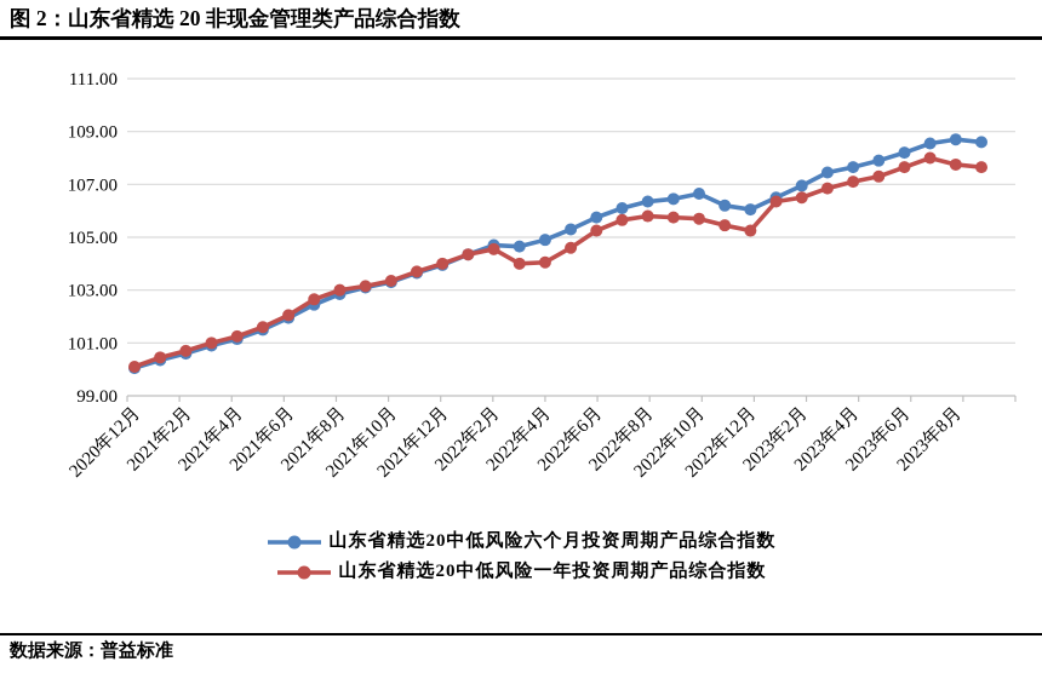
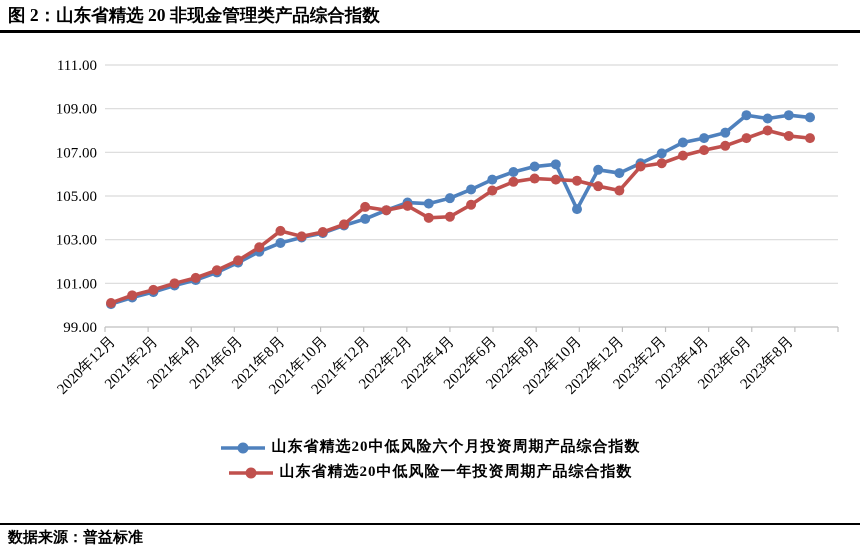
山东省精选20中低风险一年投资周期产品综合指数/2021年8月: 103.0 -> 103.4
山东省精选20中低风险一年投资周期产品综合指数/2021年12月: 104.0 -> 104.5
山东省精选20中低风险六个月投资周期产品综合指数/2022年10月: 106.7 -> 104.4
山东省精选20中低风险六个月投资周期产品综合指数/2023年6月: 108.2 -> 108.7
